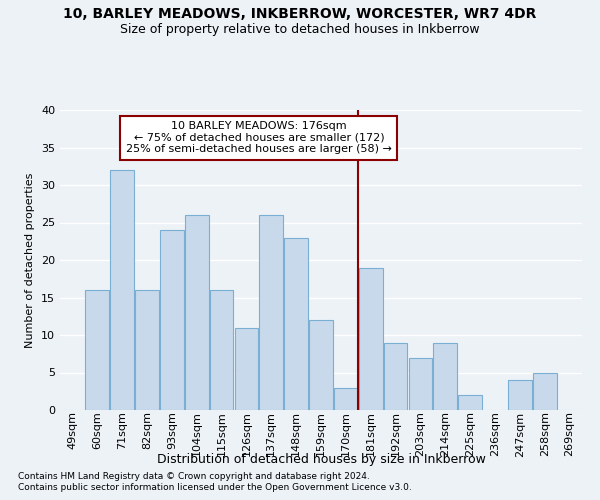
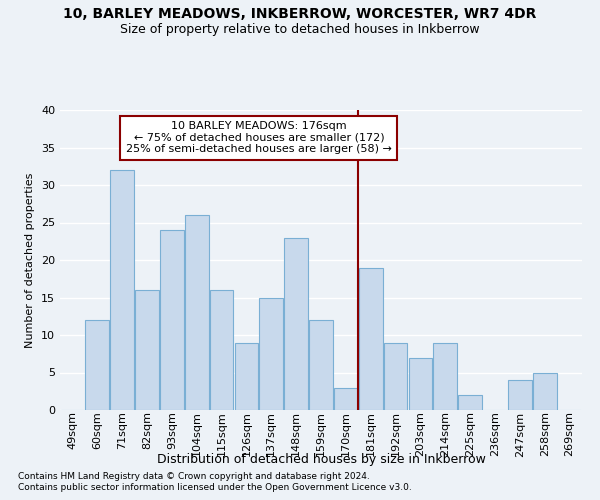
60sqm: 16 -> 12
126sqm: 11 -> 9
137sqm: 26 -> 15
